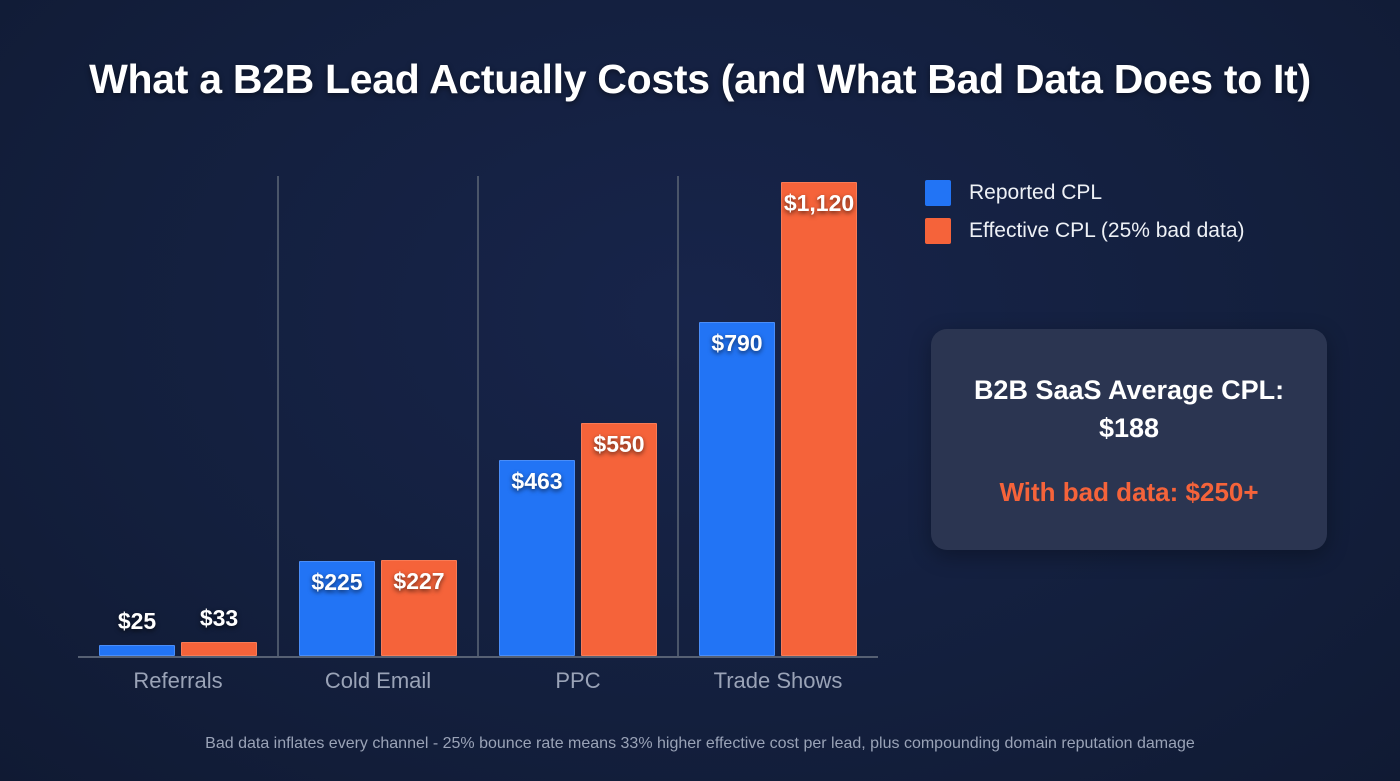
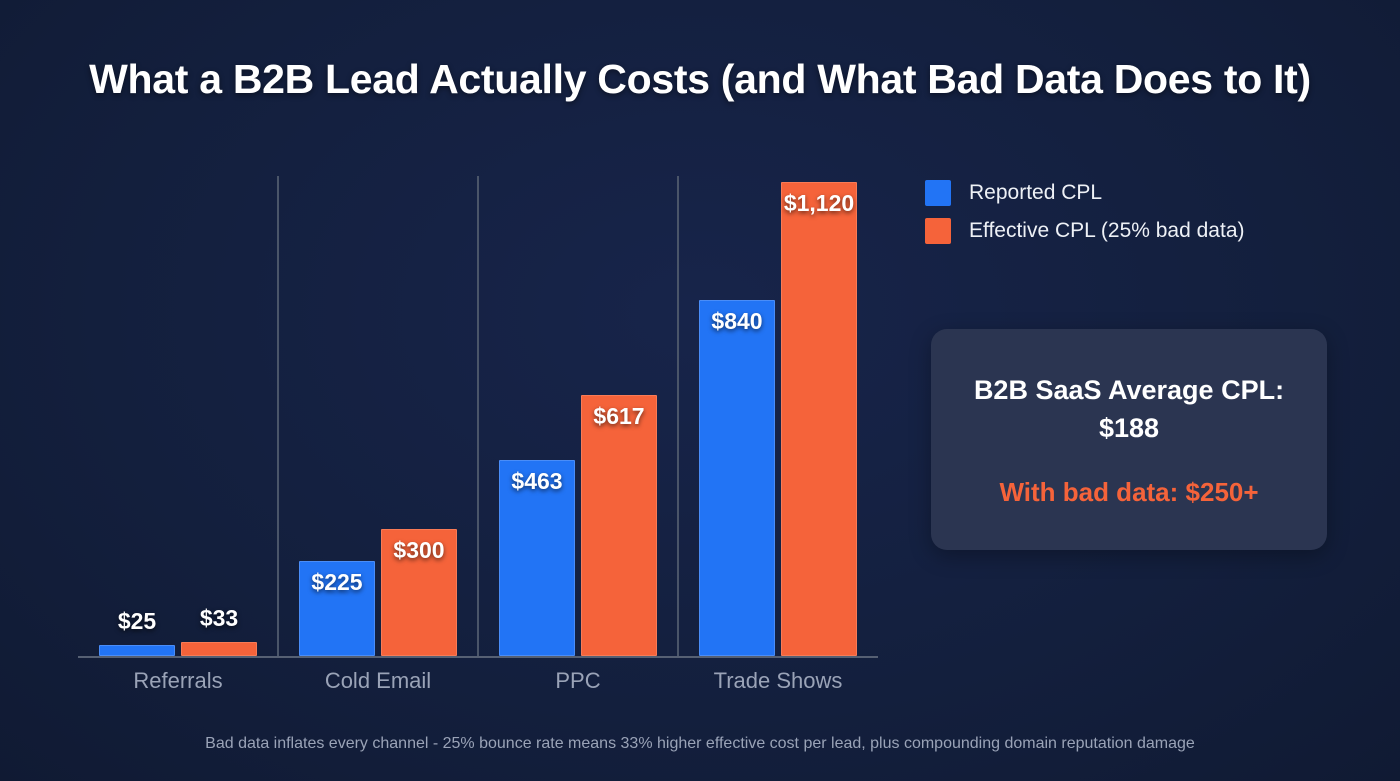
Effective CPL (25% bad data)/Cold Email: $227 -> $300
Effective CPL (25% bad data)/PPC: $550 -> $617
Reported CPL/Trade Shows: $790 -> $840
